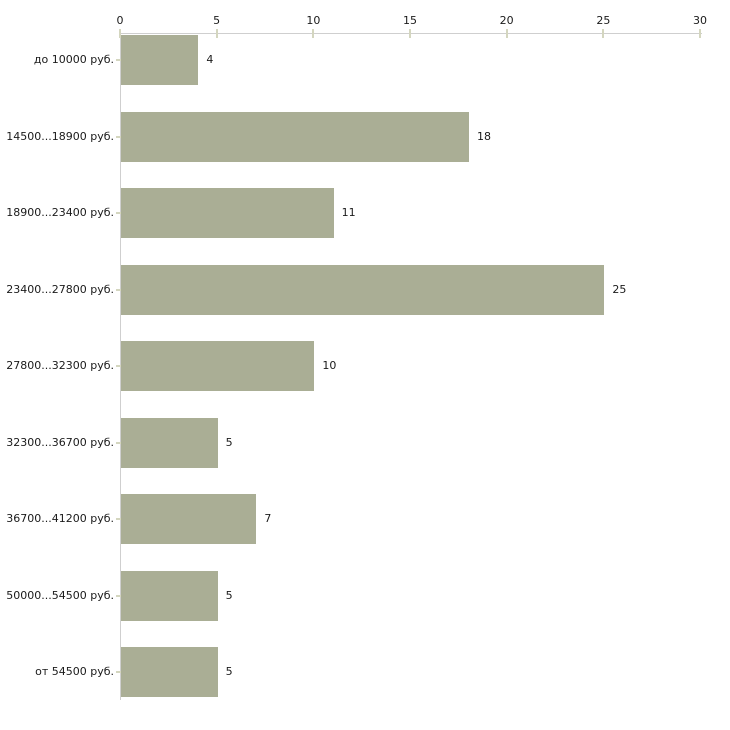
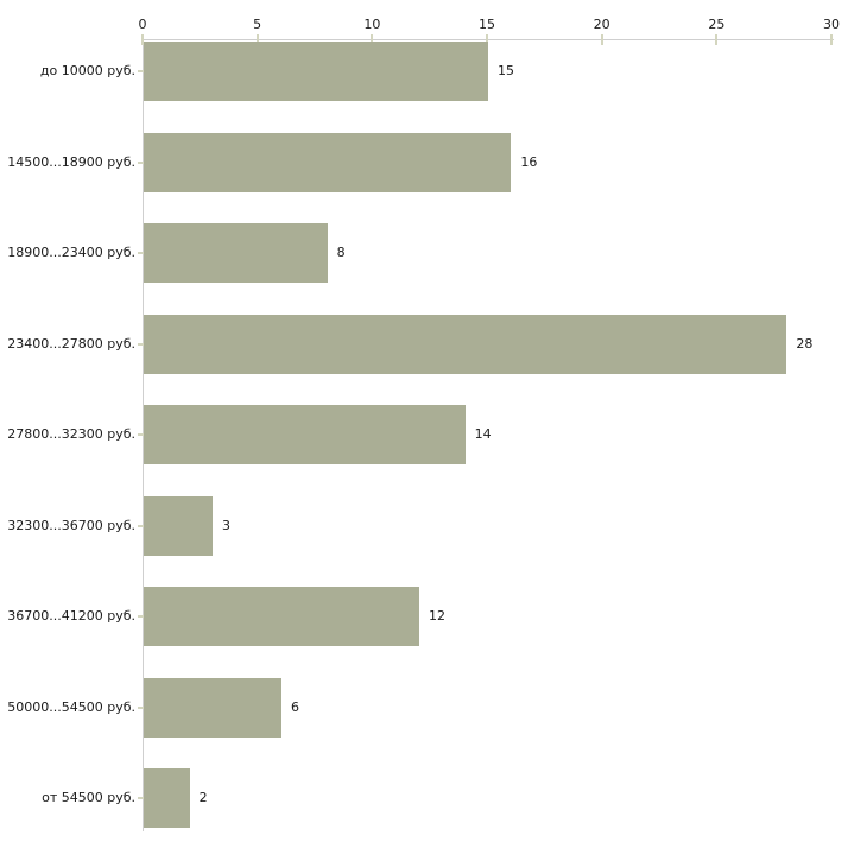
до 10000 руб.: 4 -> 15
14500...18900 руб.: 18 -> 16
18900...23400 руб.: 11 -> 8
23400...27800 руб.: 25 -> 28
27800...32300 руб.: 10 -> 14
32300...36700 руб.: 5 -> 3
36700...41200 руб.: 7 -> 12
50000...54500 руб.: 5 -> 6
от 54500 руб.: 5 -> 2
